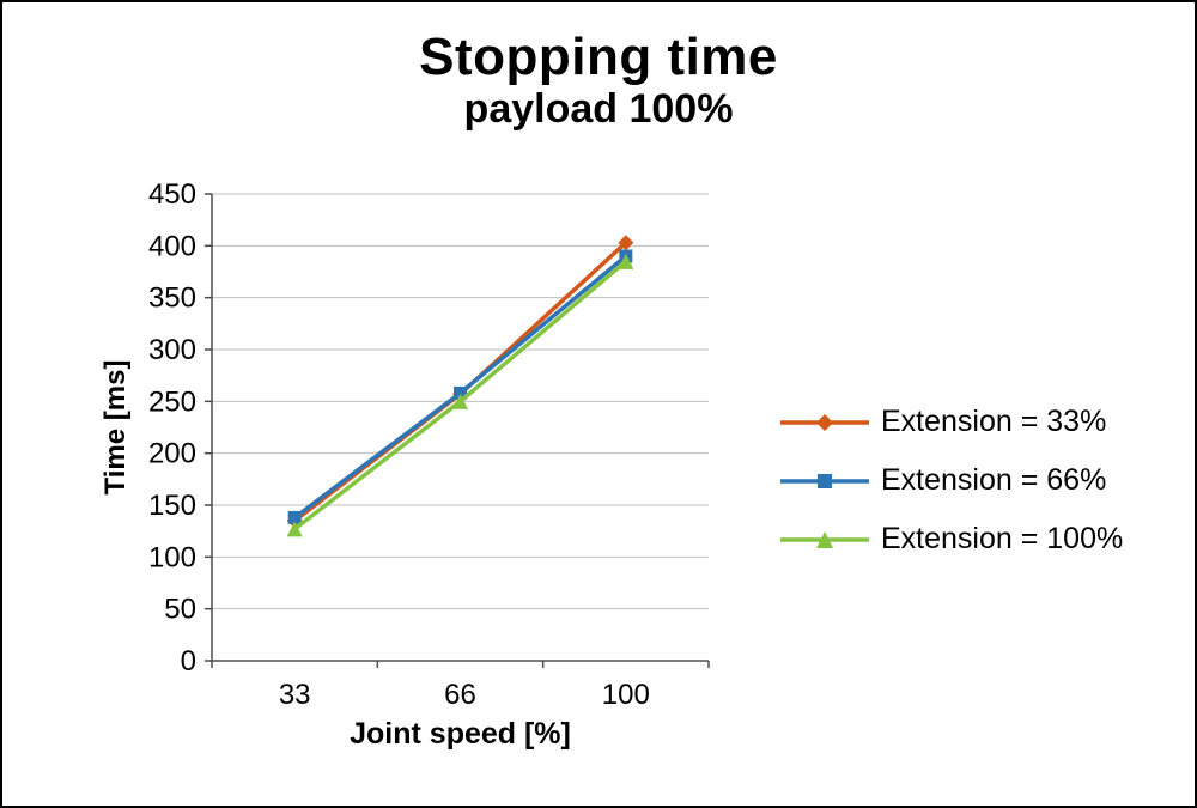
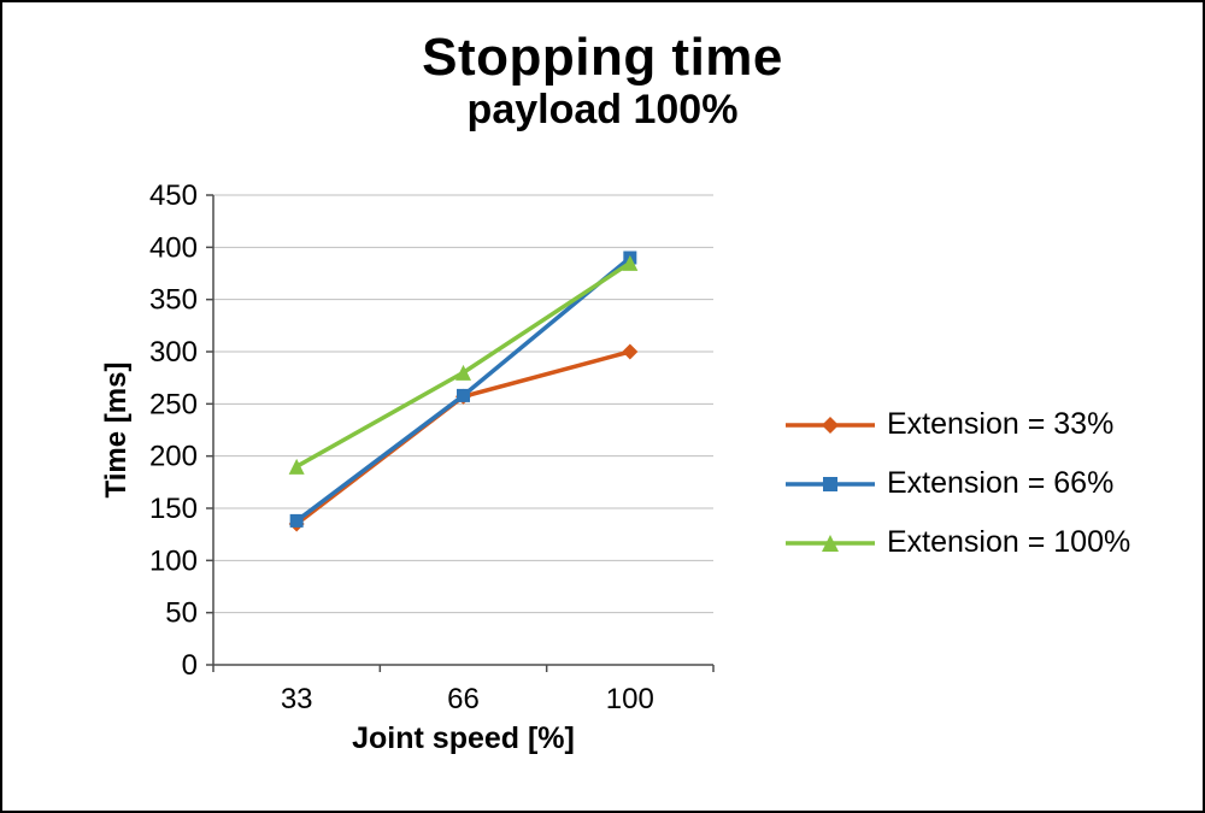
Extension = 100%/33: 130 -> 190
Extension = 100%/66: 250 -> 280
Extension = 33%/100: 400 -> 300
